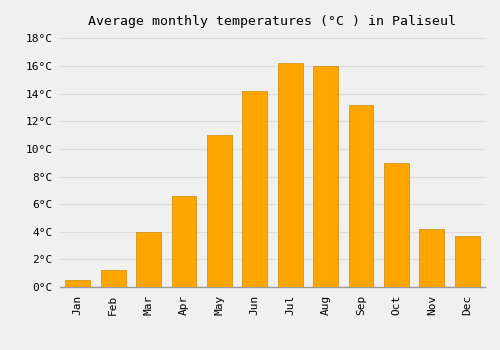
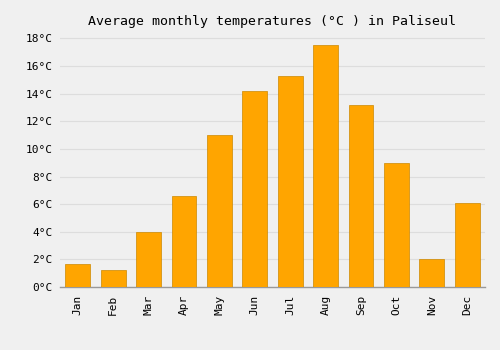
Jan: 0.5°C -> 1.7°C
Jul: 16.2°C -> 15.3°C
Aug: 16.0°C -> 17.5°C
Nov: 4.2°C -> 2.0°C
Dec: 3.7°C -> 6.1°C
